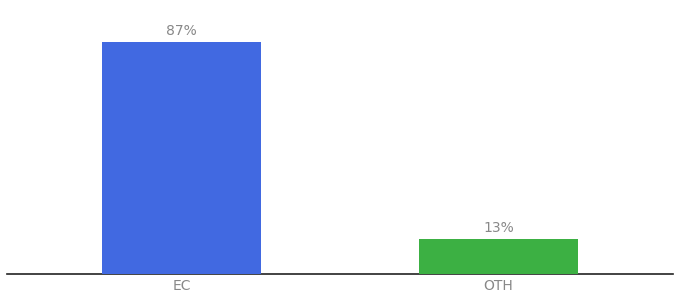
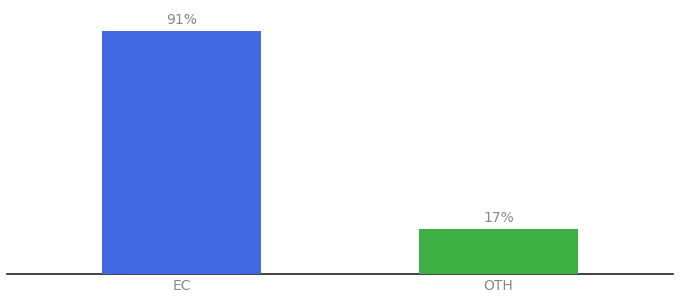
EC: 87% -> 91%
OTH: 13% -> 17%
